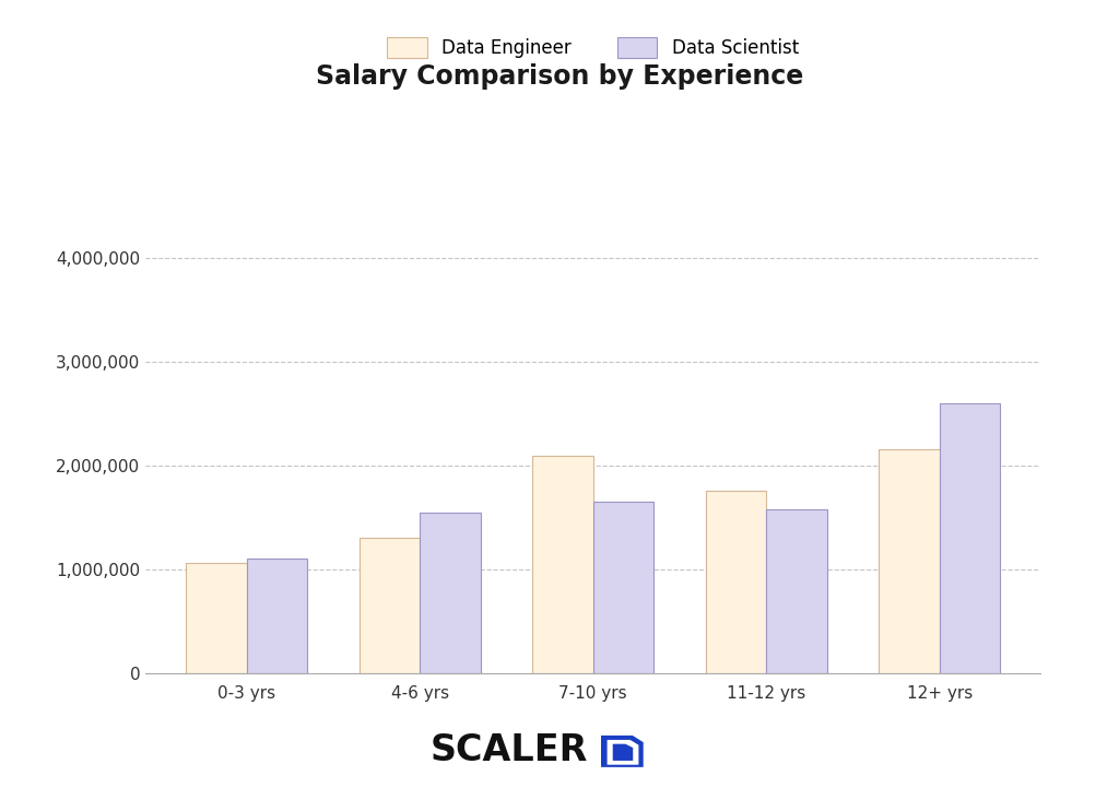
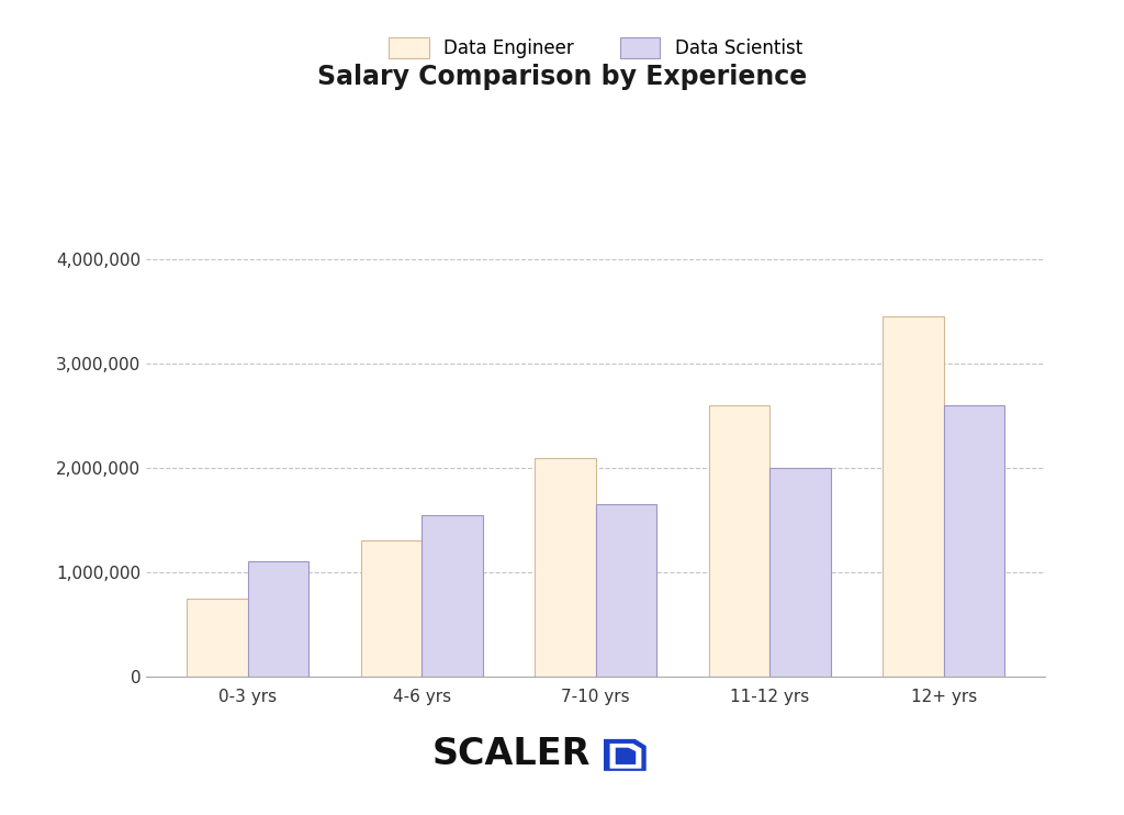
Data Engineer/0-3 yrs: 1,060,000 -> 750,000
Data Engineer/11-12 yrs: 1,760,000 -> 2,600,000
Data Scientist/11-12 yrs: 1,580,000 -> 2,000,000
Data Engineer/12+ yrs: 2,160,000 -> 3,450,000
